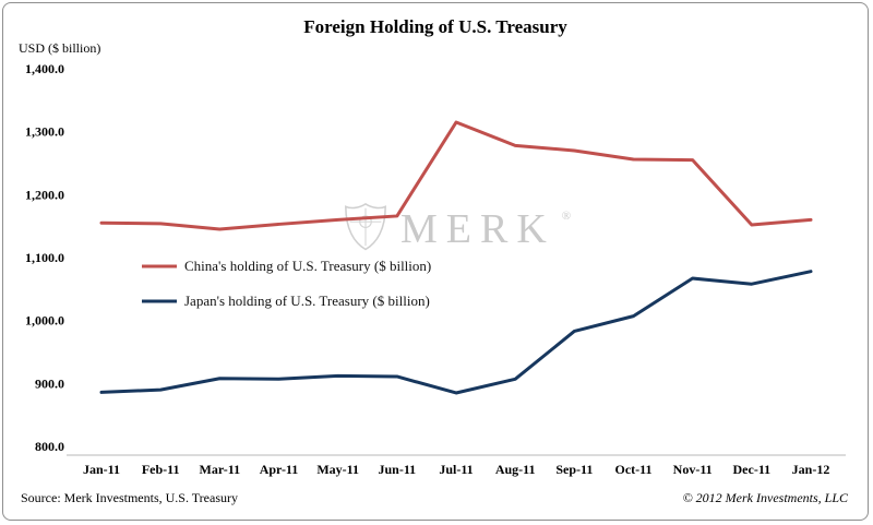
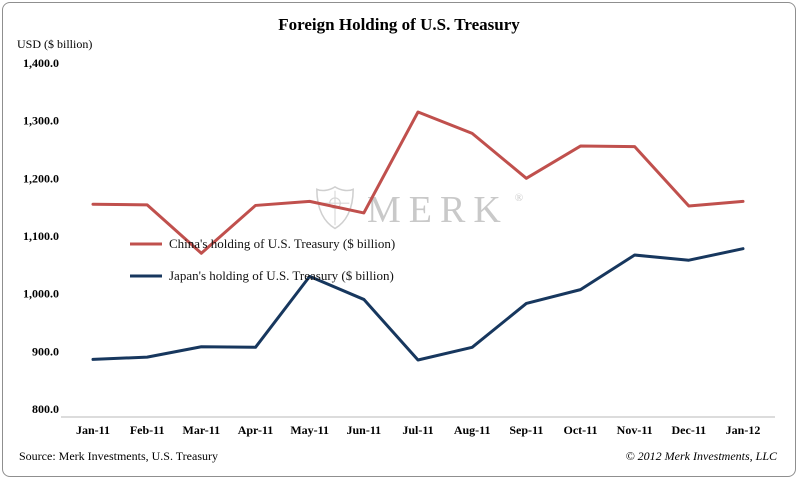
China's holding of U.S. Treasury ($ billion)/Mar-11: 1140 -> 1070
Japan's holding of U.S. Treasury ($ billion)/May-11: 910 -> 1030
China's holding of U.S. Treasury ($ billion)/Jun-11: 1170 -> 1140
Japan's holding of U.S. Treasury ($ billion)/Jun-11: 910 -> 990
China's holding of U.S. Treasury ($ billion)/Sep-11: 1270 -> 1200
